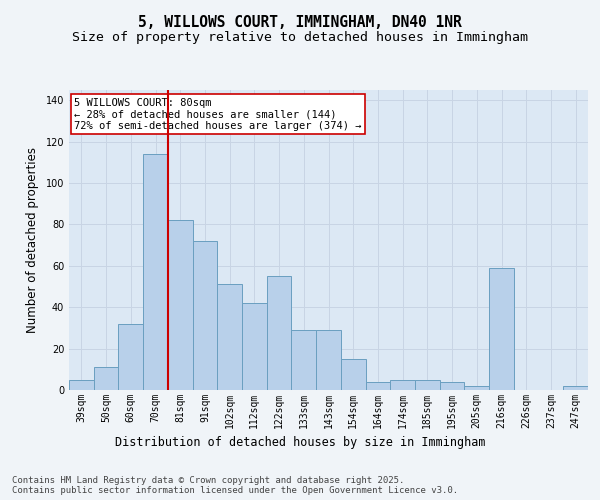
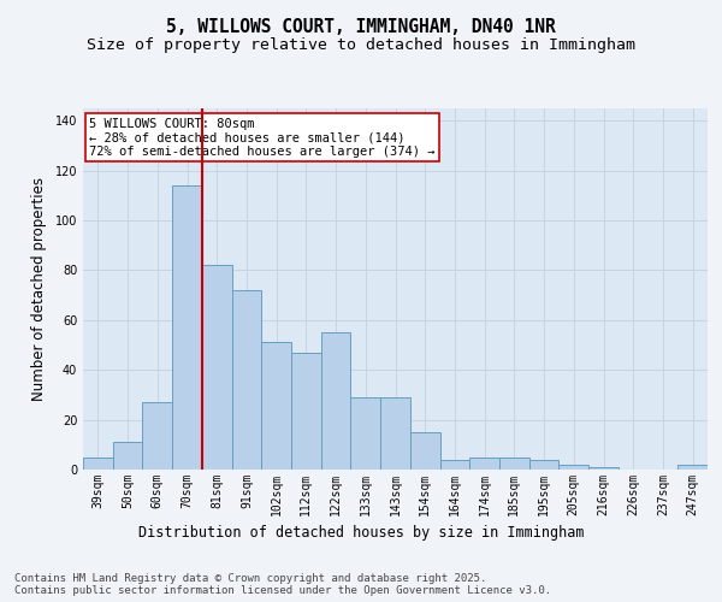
60sqm: 32 -> 27
112sqm: 42 -> 47
216sqm: 59 -> 1
